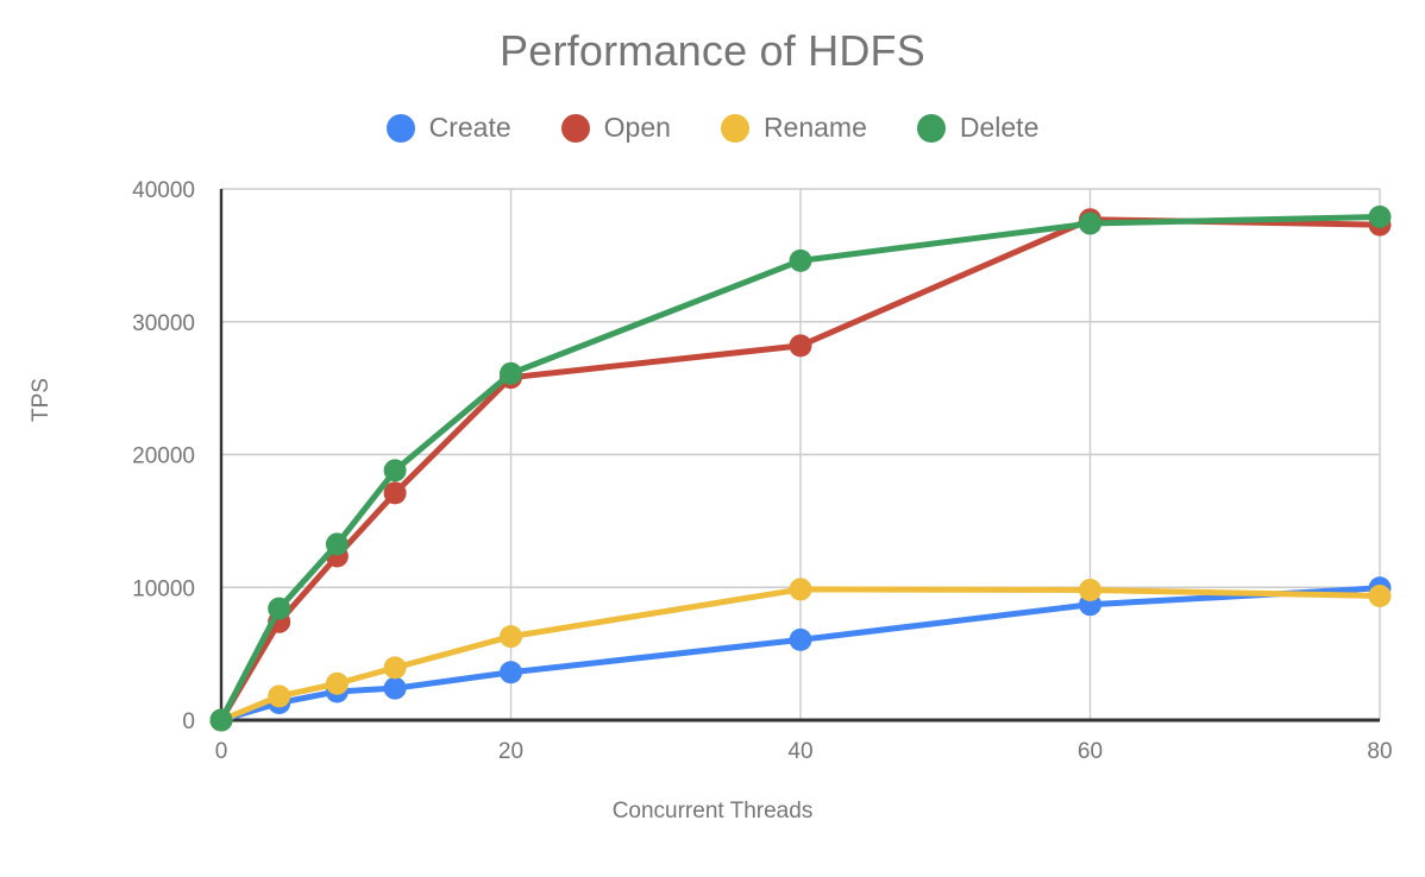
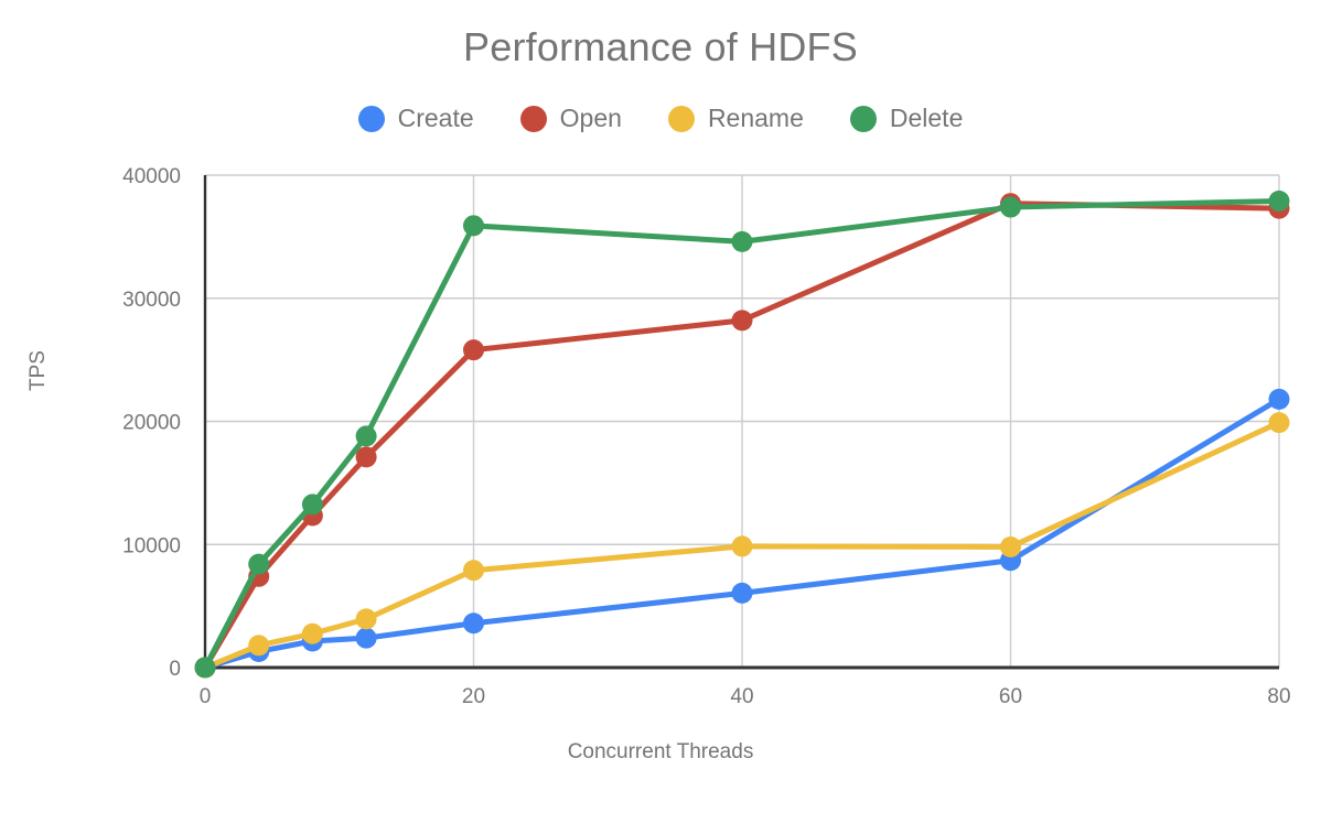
Rename/20: 6300 -> 7900
Delete/20: 26100 -> 35900
Create/80: 10000 -> 21800
Rename/80: 9400 -> 19900
